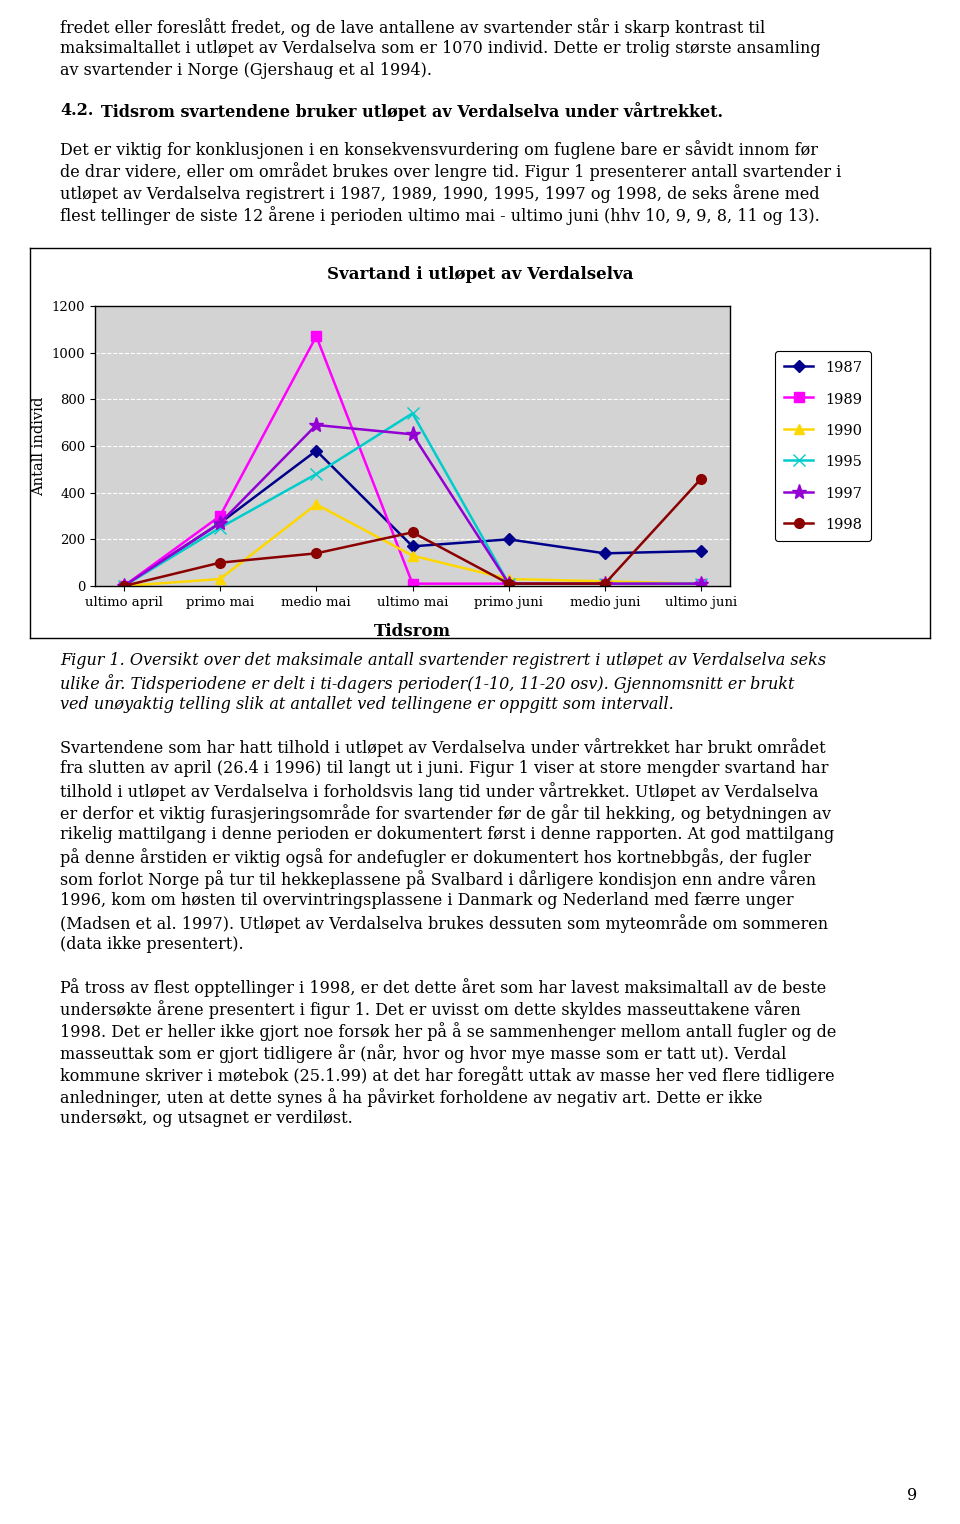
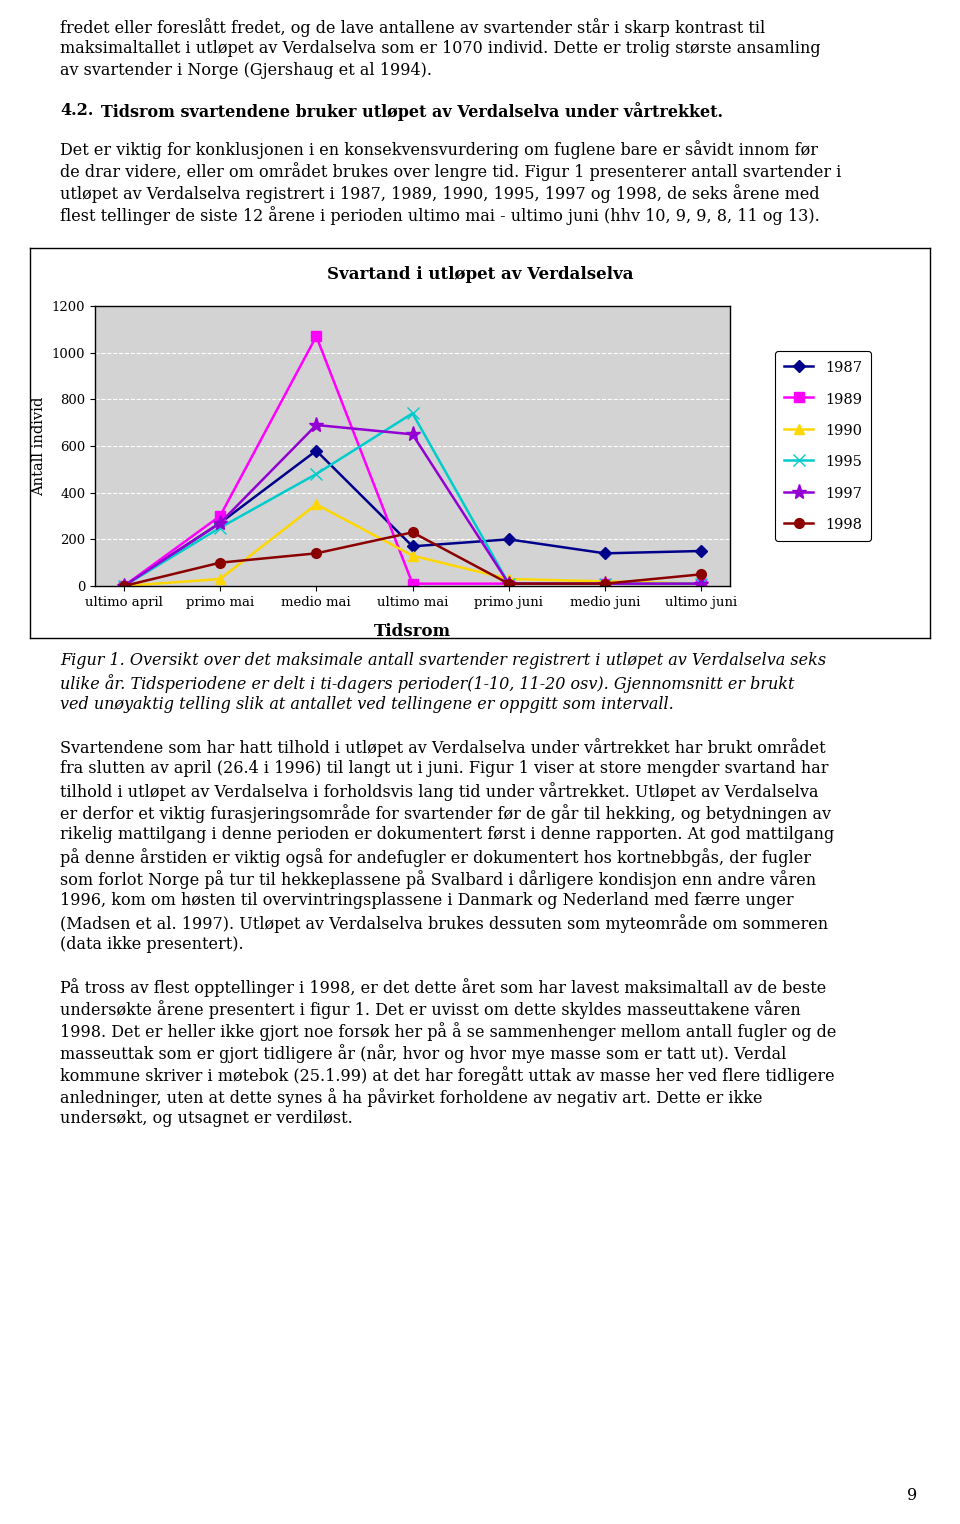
1998/ultimo juni: 460 -> 50
